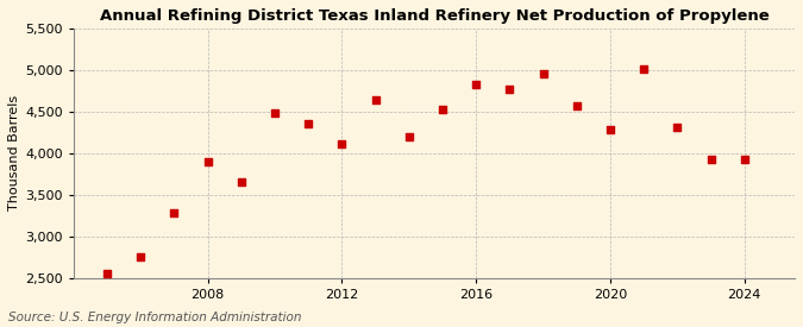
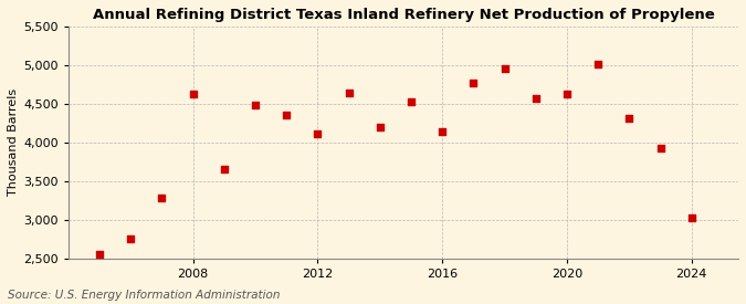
2008: 3,900 -> 4,620
2016: 4,820 -> 4,140
2020: 4,280 -> 4,620
2024: 3,920 -> 3,020
